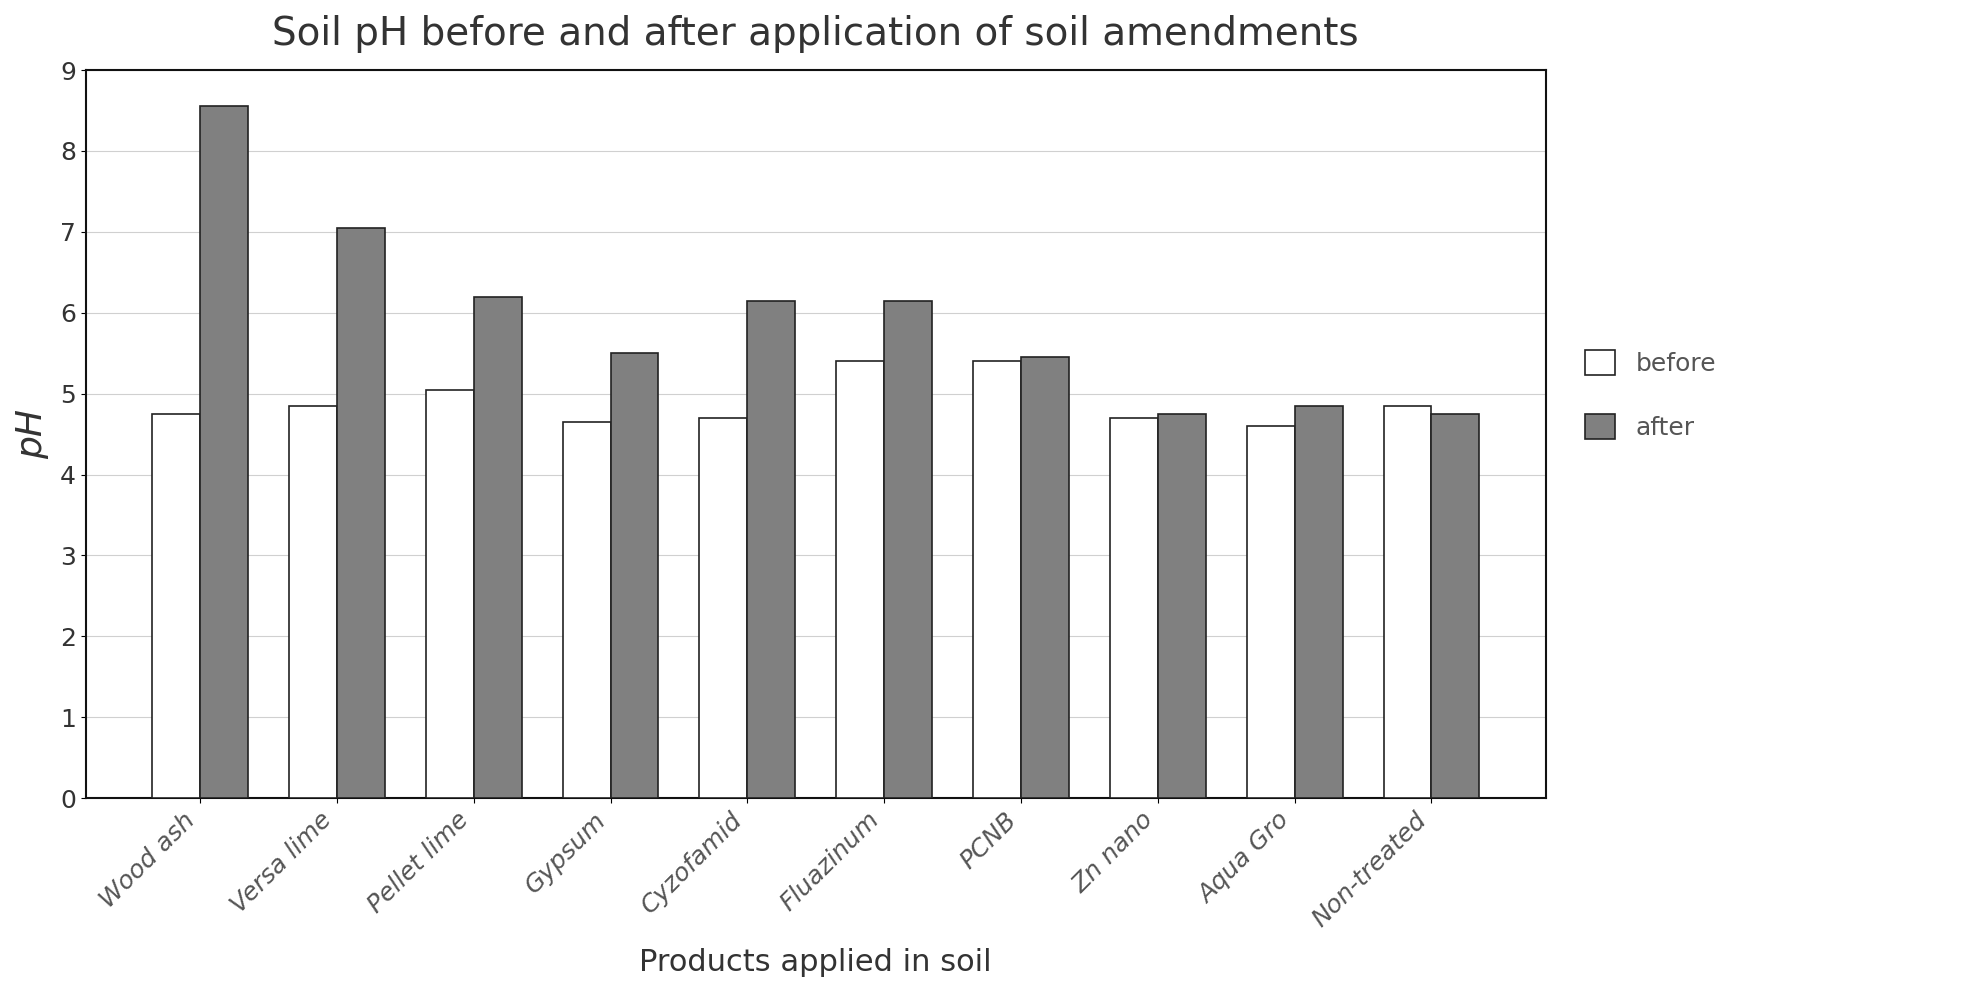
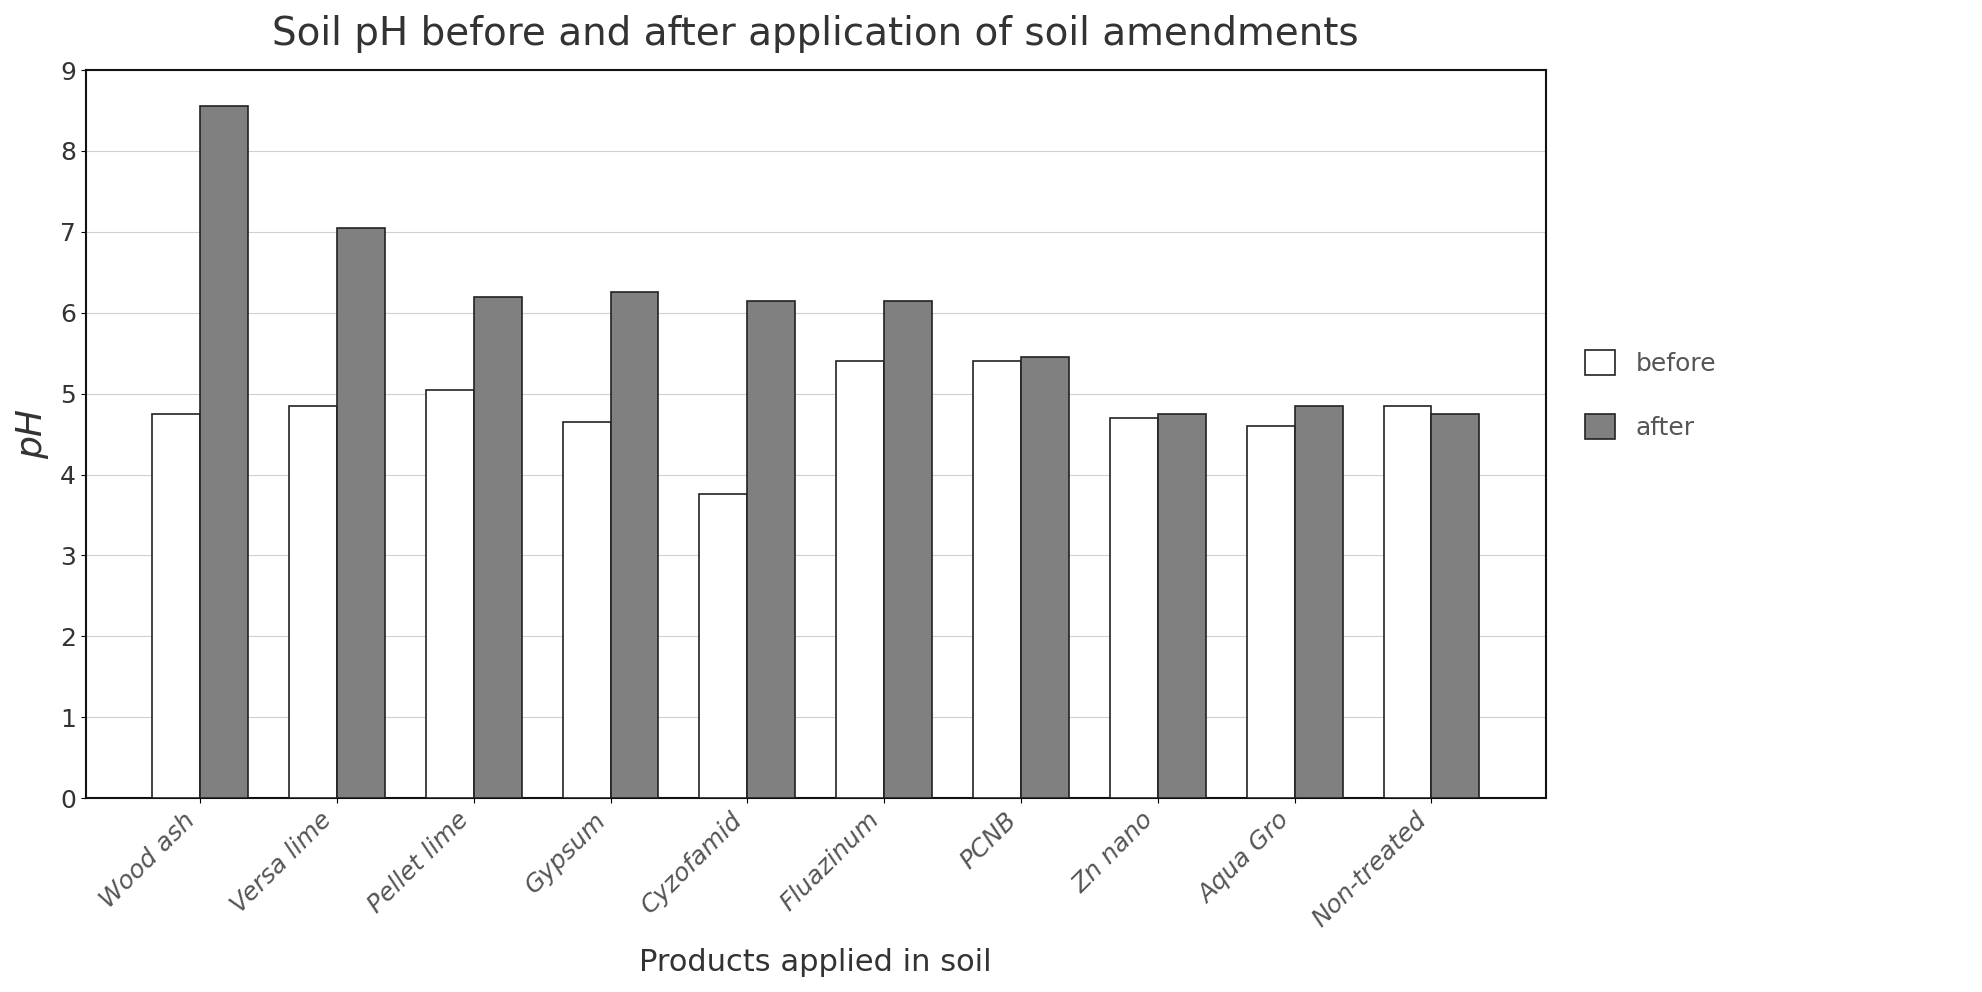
after/Gypsum: 5.50 -> 6.26
before/Cyzofamid: 4.70 -> 3.76
